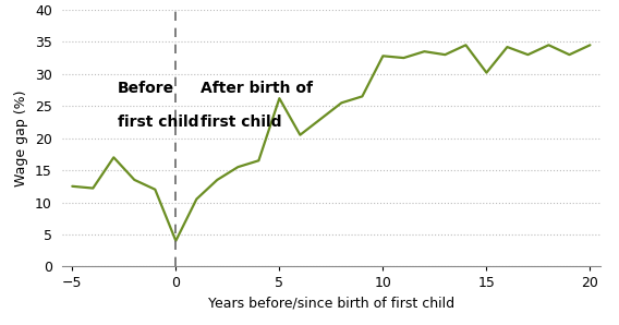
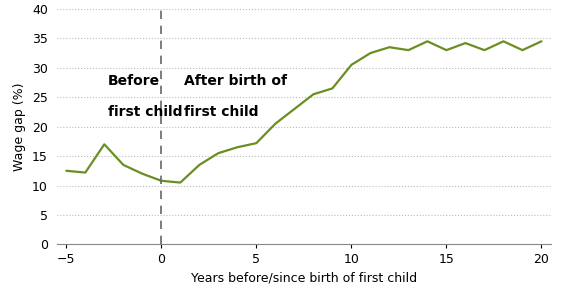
0: 4.0 -> 10.8
5: 26.2 -> 17.2
10: 32.8 -> 30.5
15: 30.2 -> 33.0
